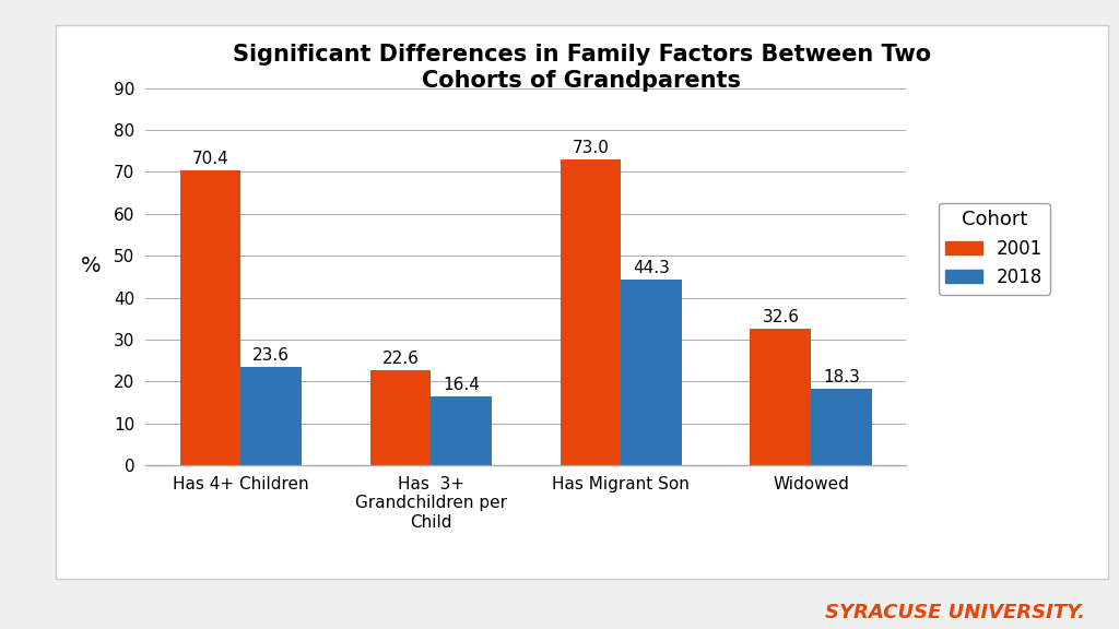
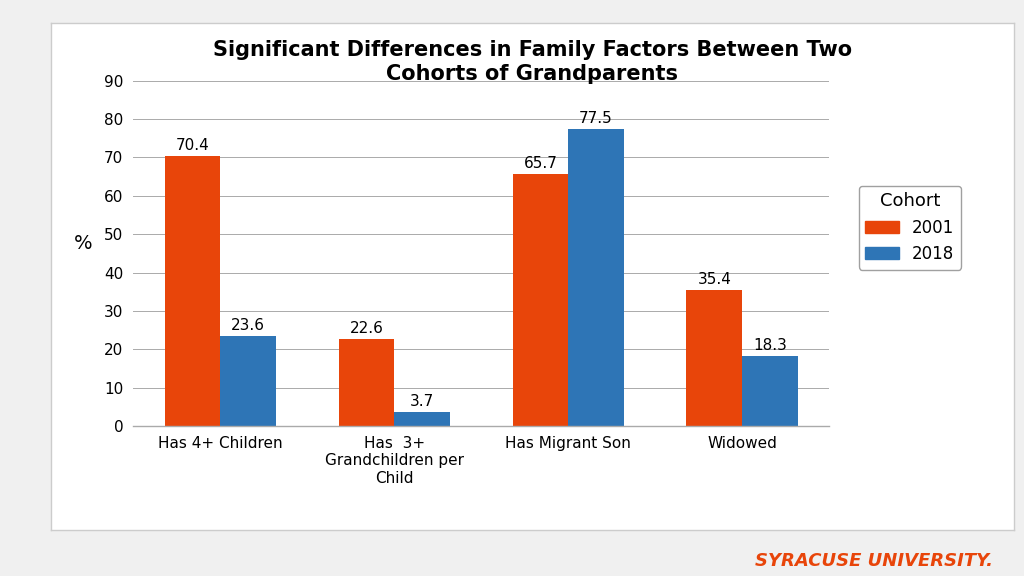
2018/Has 3+ Grandchildren per Child: 16.4 -> 3.7
2001/Has Migrant Son: 73.0 -> 65.7
2018/Has Migrant Son: 44.3 -> 77.5
2001/Widowed: 32.6 -> 35.4
